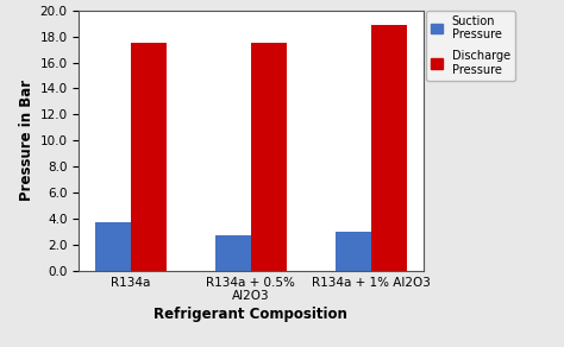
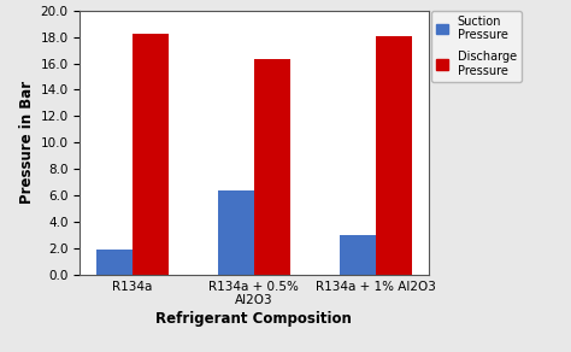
Suction Pressure/R134a: 3.7 -> 1.9
Discharge Pressure/R134a: 17.5 -> 18.2
Suction Pressure/R134a + 0.5% Al2O3: 2.7 -> 6.4
Discharge Pressure/R134a + 0.5% Al2O3: 17.5 -> 16.3
Discharge Pressure/R134a + 1% Al2O3: 18.9 -> 18.1
